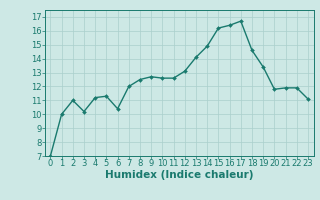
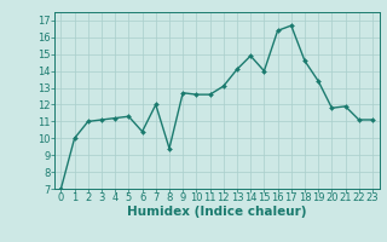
3: 10.2 -> 11.1
8: 12.5 -> 9.4
15: 16.2 -> 14.0
22: 11.9 -> 11.1
